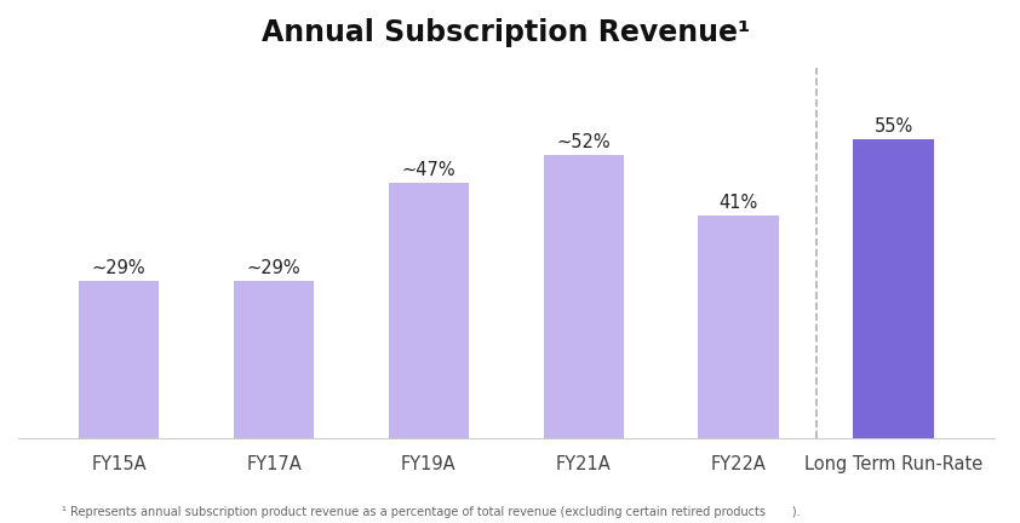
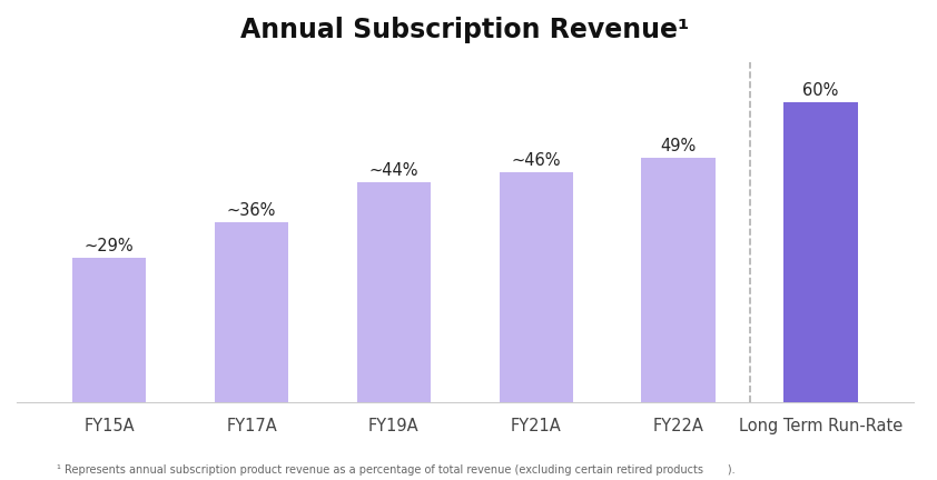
FY17A: ~29% -> ~36%
FY19A: ~47% -> ~44%
FY21A: ~52% -> ~46%
FY22A: 41% -> 49%
Long Term Run-Rate: 55% -> 60%
